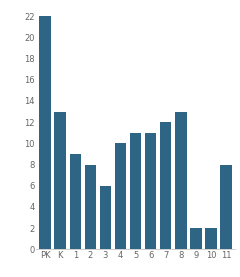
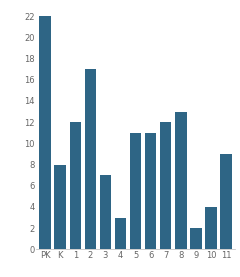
K: 13 -> 8
1: 9 -> 12
2: 8 -> 17
3: 6 -> 7
4: 10 -> 3
10: 2 -> 4
11: 8 -> 9
